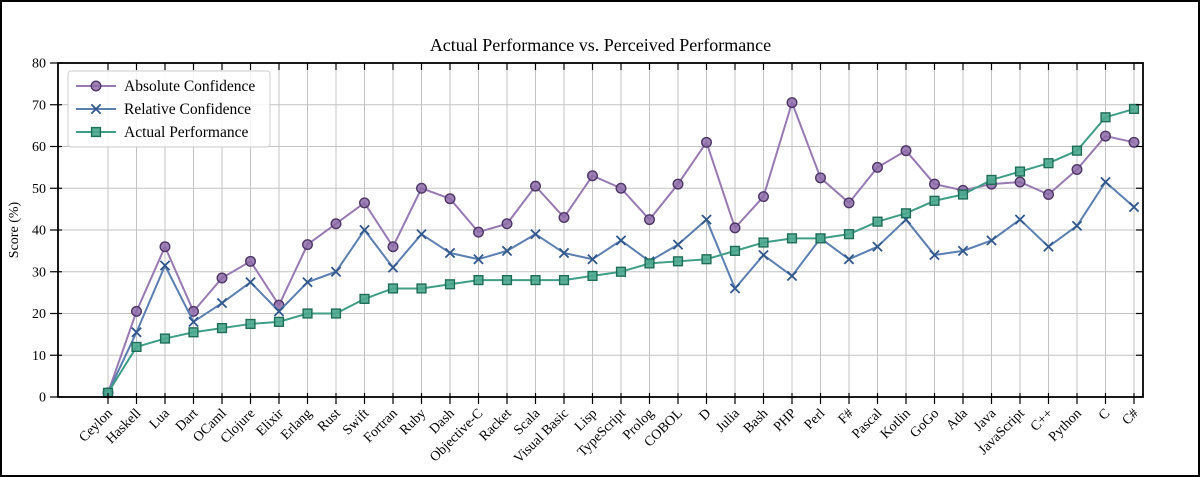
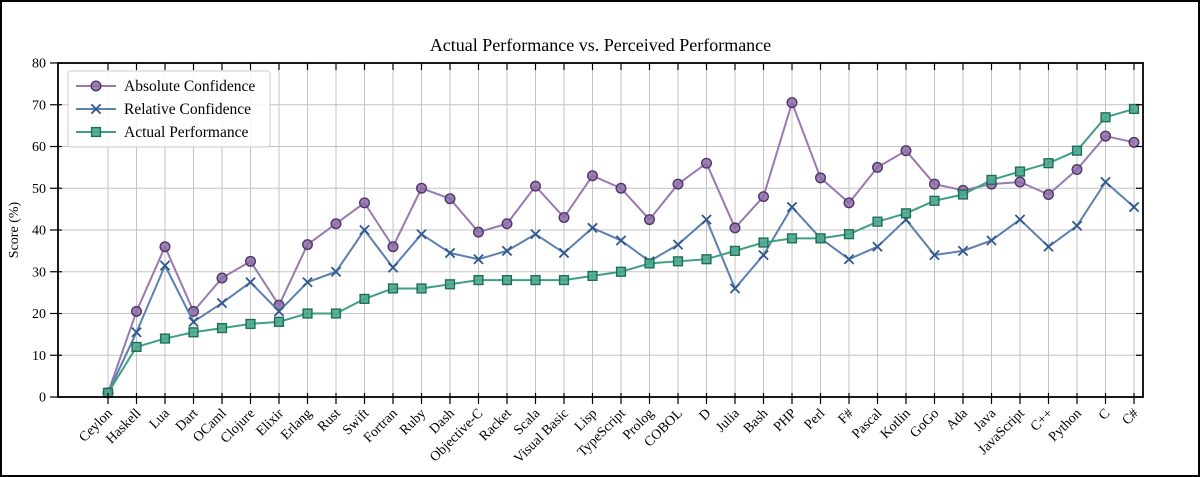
Relative Confidence/Lisp: 33 -> 40
Absolute Confidence/D: 61 -> 56
Relative Confidence/PHP: 29 -> 46
